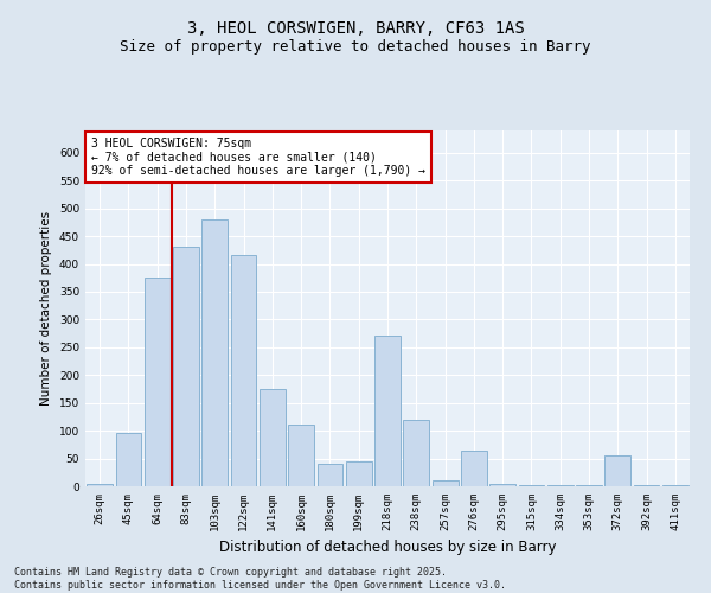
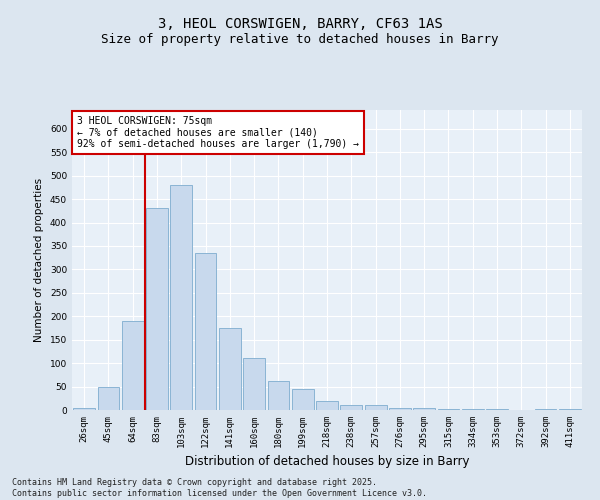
45sqm: 95 -> 50
64sqm: 375 -> 190
122sqm: 415 -> 335
180sqm: 40 -> 62
218sqm: 270 -> 20
238sqm: 120 -> 10
276sqm: 65 -> 5
372sqm: 55 -> 1
